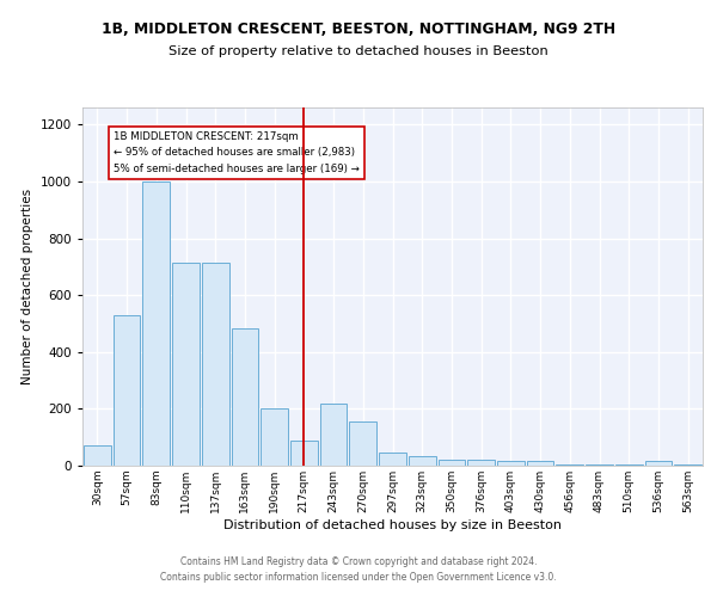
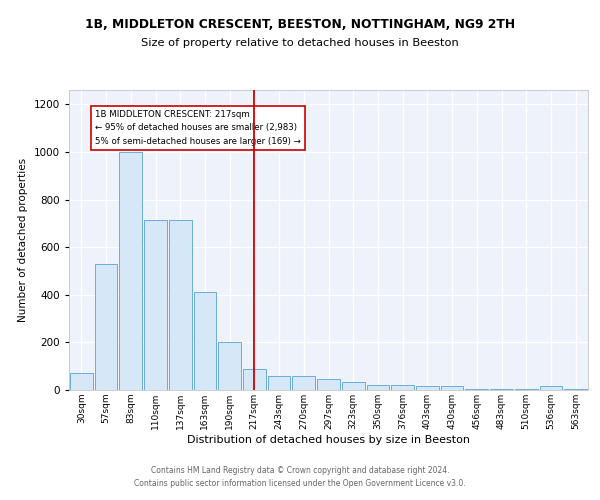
163sqm: 485 -> 410
243sqm: 220 -> 60
270sqm: 155 -> 60
